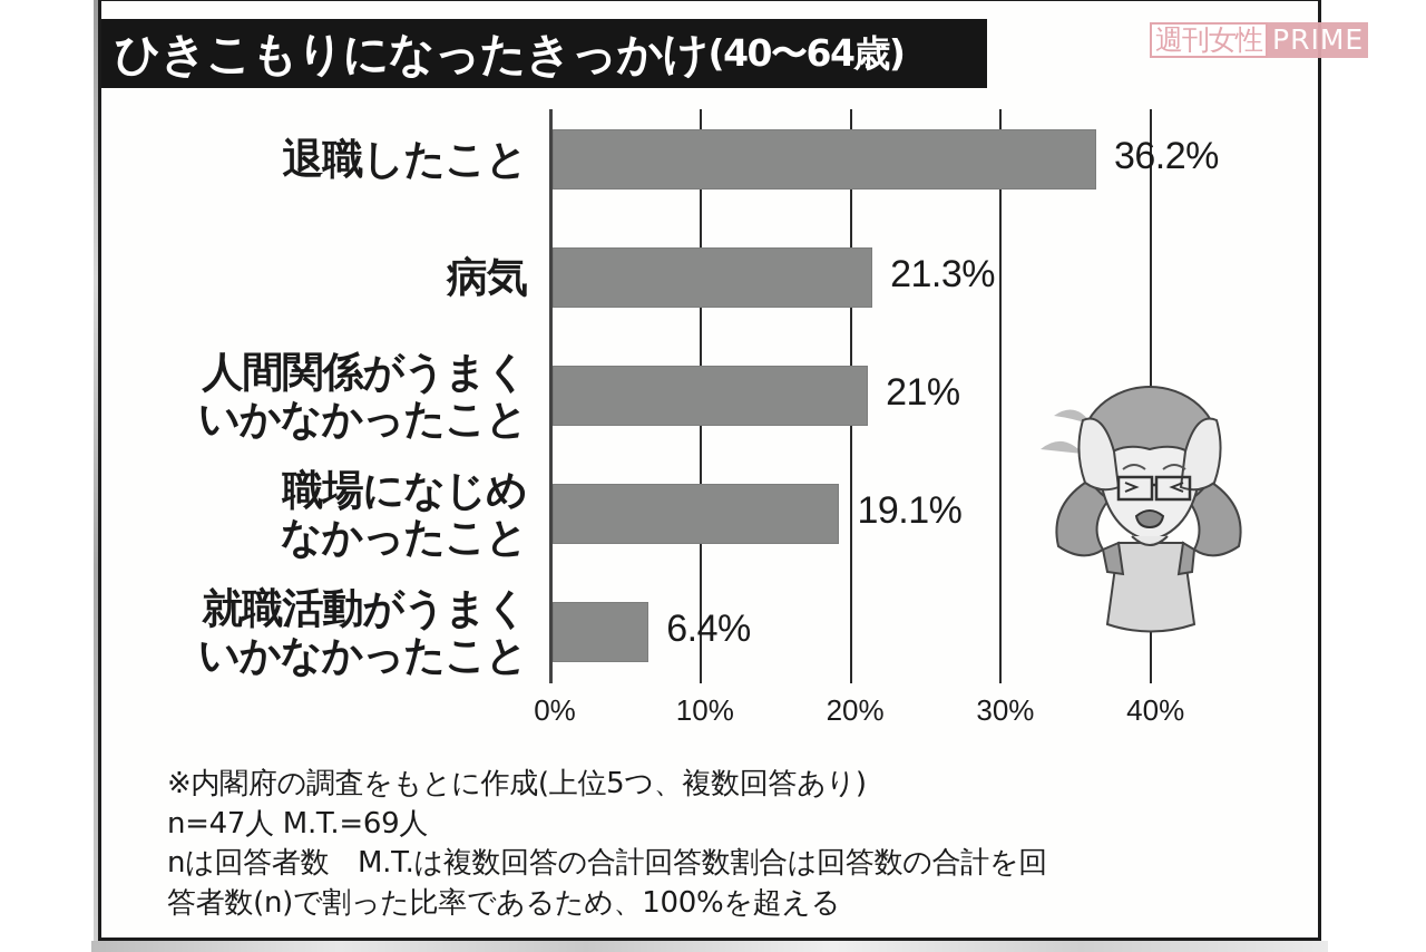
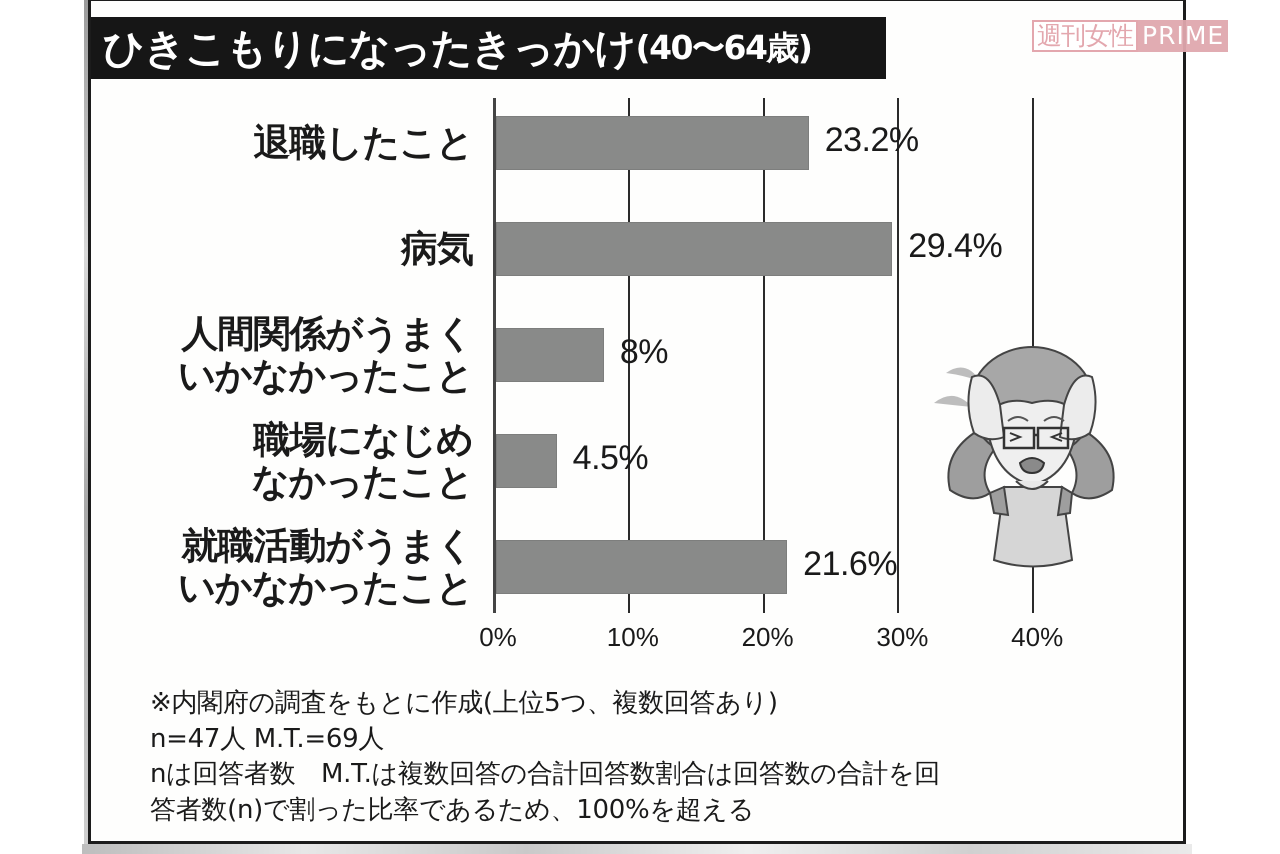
退職したこと: 36.2% -> 23.2%
病気: 21.3% -> 29.4%
人間関係がうまくいかなかったこと: 21% -> 8%
職場になじめなかったこと: 19.1% -> 4.5%
就職活動がうまくいかなかったこと: 6.4% -> 21.6%
